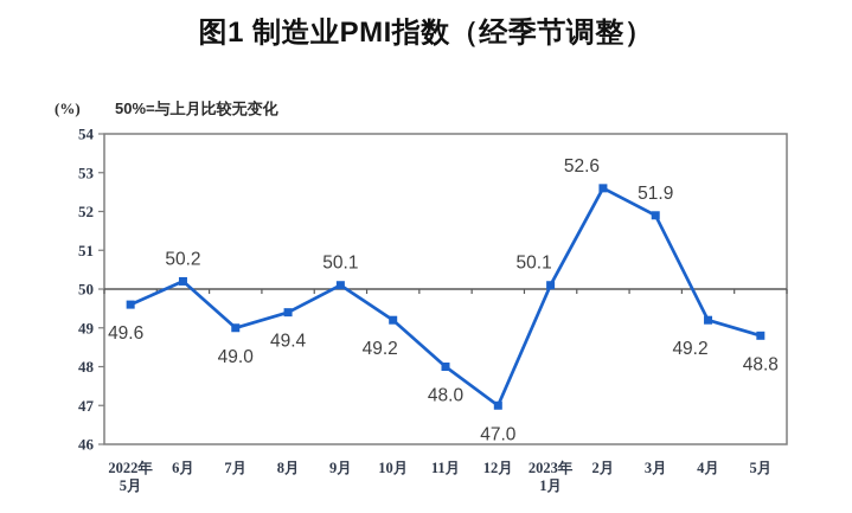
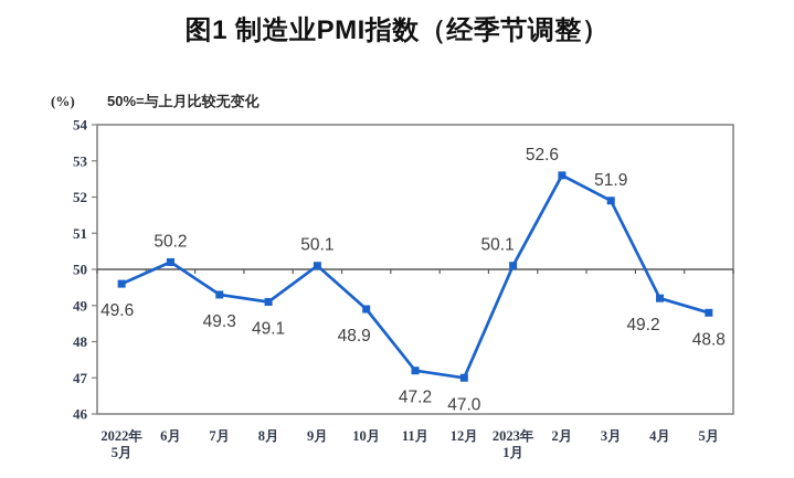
7月: 49.0 -> 49.3
8月: 49.4 -> 49.1
10月: 49.2 -> 48.9
11月: 48.0 -> 47.2
